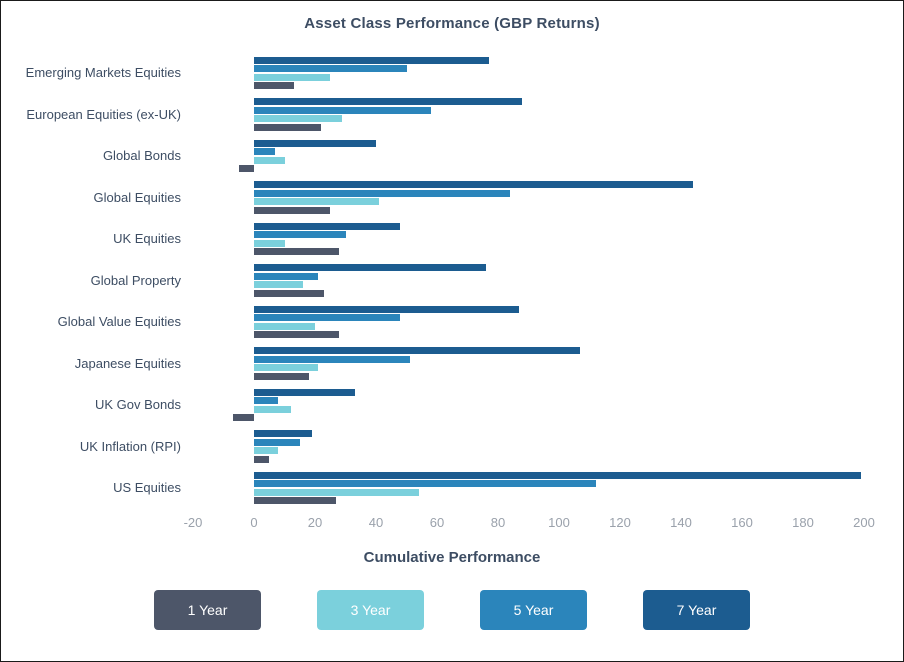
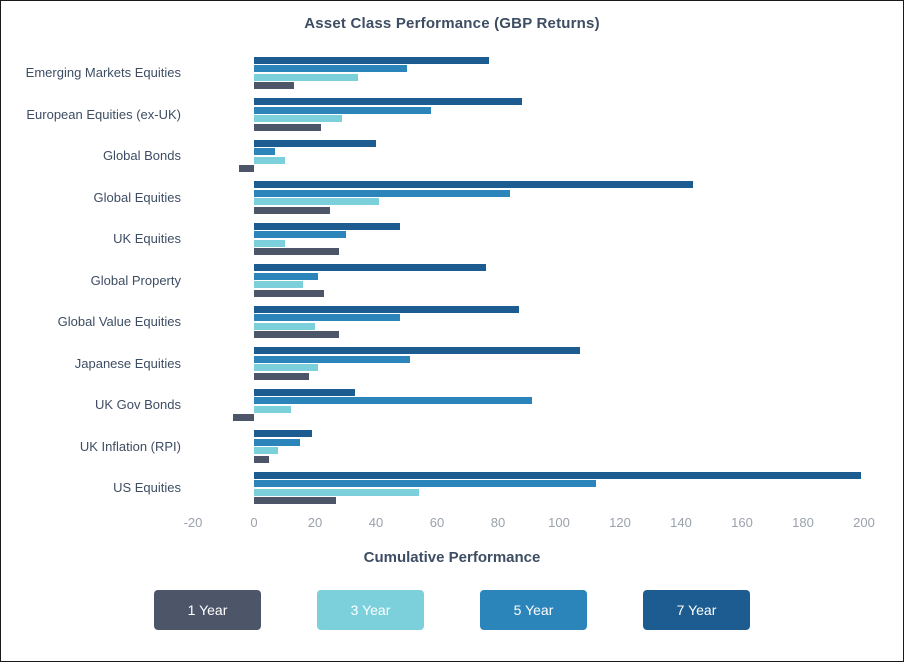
3 Year/Emerging Markets Equities: 25 -> 34
5 Year/UK Gov Bonds: 8 -> 91
